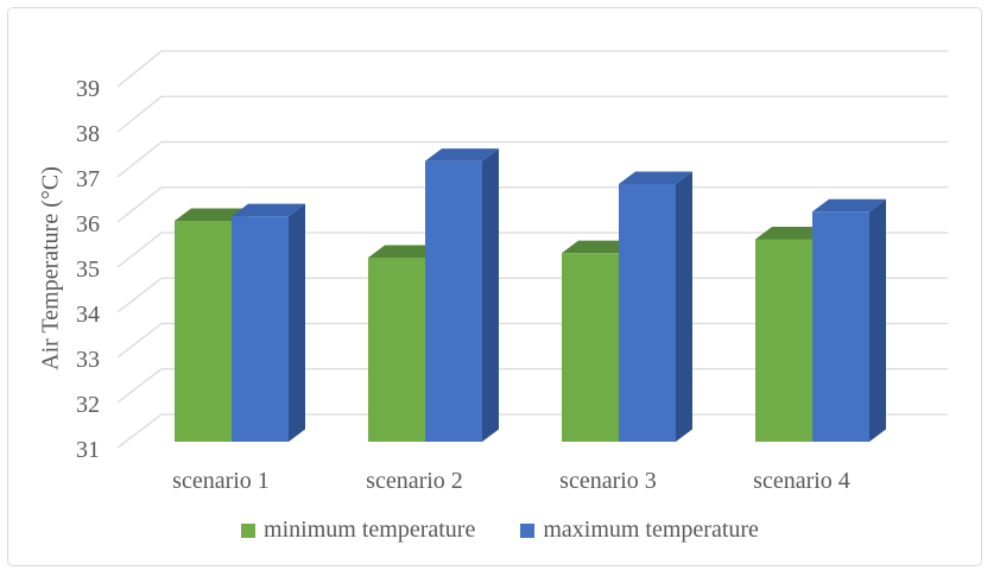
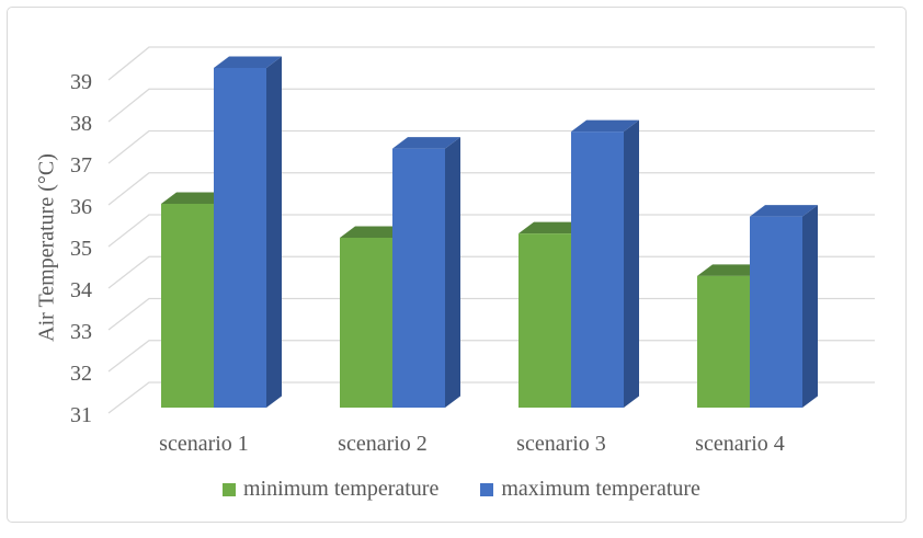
maximum temperature/scenario 1: 35.9 -> 39.0
maximum temperature/scenario 3: 36.6 -> 37.5
minimum temperature/scenario 4: 35.4 -> 34.1
maximum temperature/scenario 4: 36.0 -> 35.5
